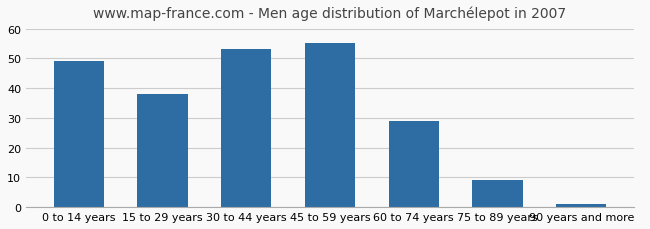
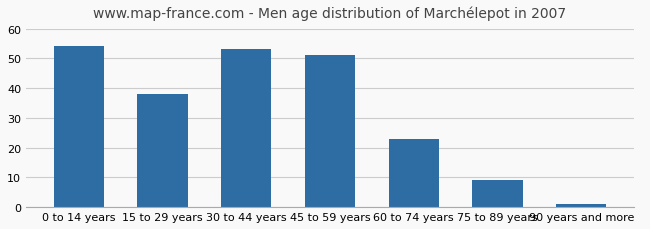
0 to 14 years: 49 -> 54
45 to 59 years: 55 -> 51
60 to 74 years: 29 -> 23
